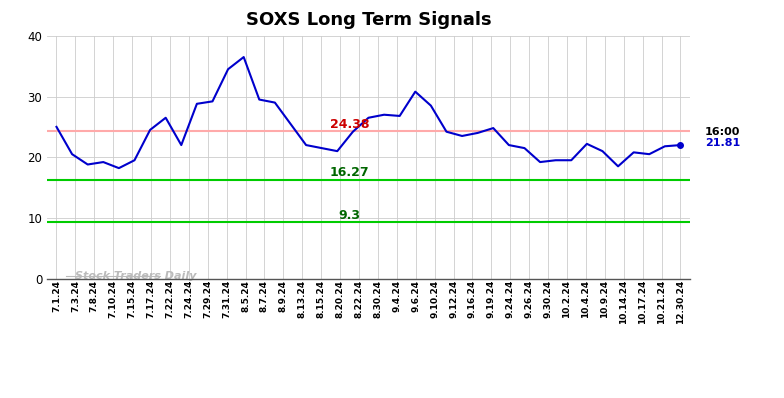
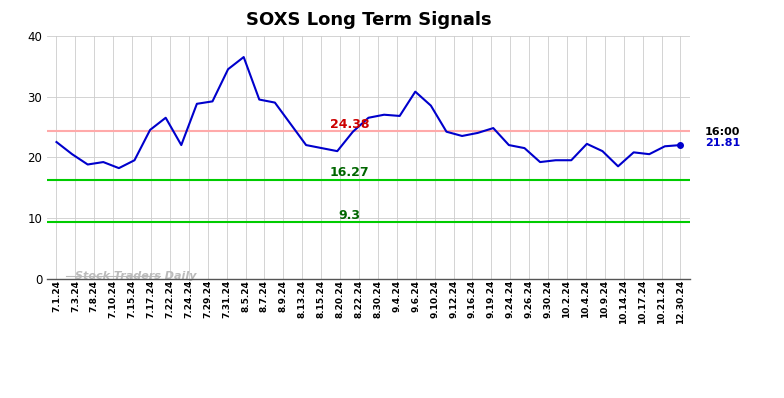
7.1.24: 25.0 -> 22.5
